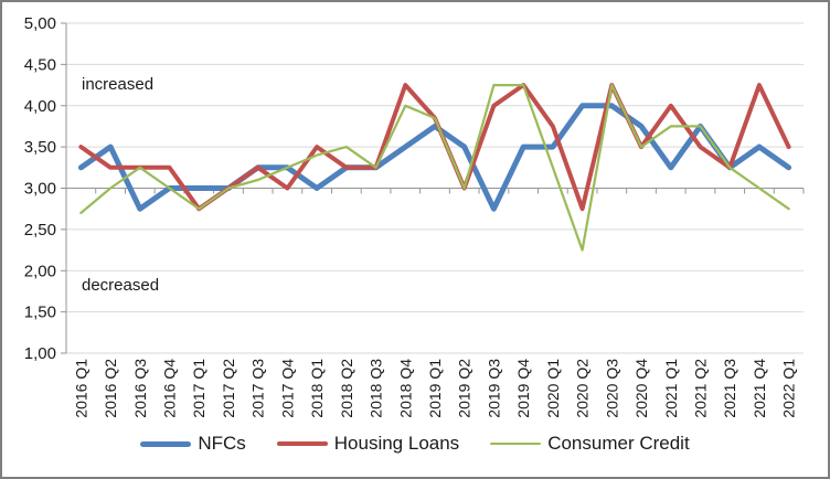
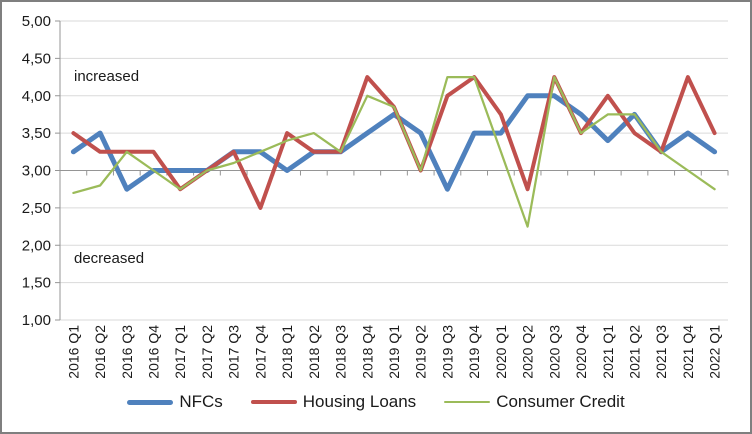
Consumer Credit/2016 Q2: 3,0 -> 2,8
Housing Loans/2017 Q4: 3,0 -> 2,5
NFCs/2021 Q1: 3,2 -> 3,4
